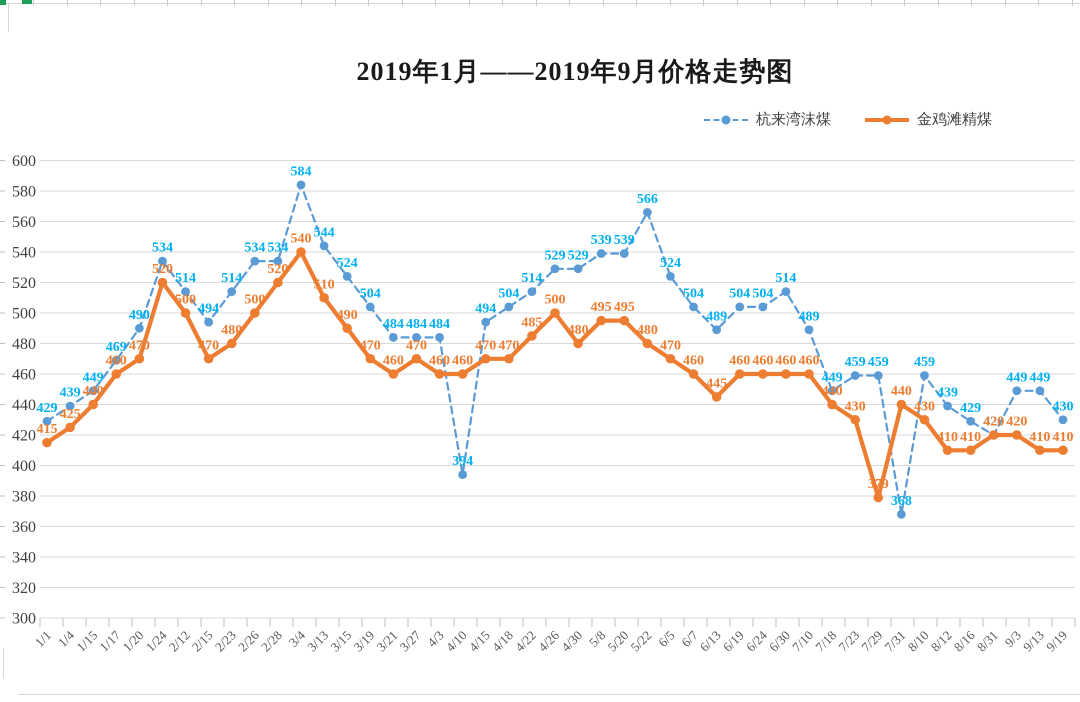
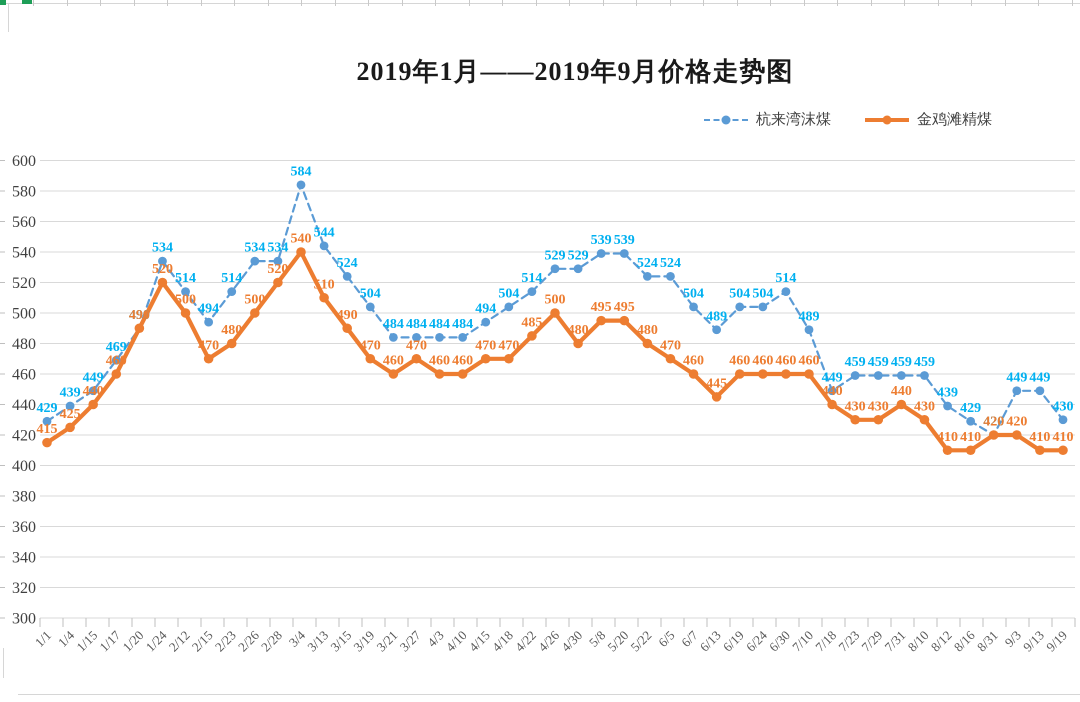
金鸡滩精煤/1/20: 470 -> 490
杭来湾沫煤/4/10: 394 -> 484
杭来湾沫煤/5/22: 566 -> 524
金鸡滩精煤/7/29: 379 -> 430
杭来湾沫煤/7/31: 368 -> 459
